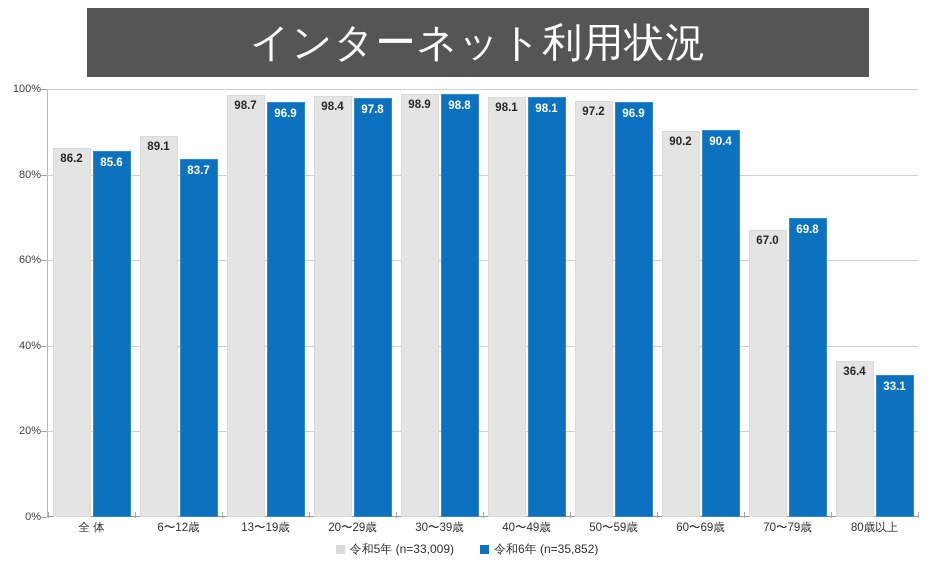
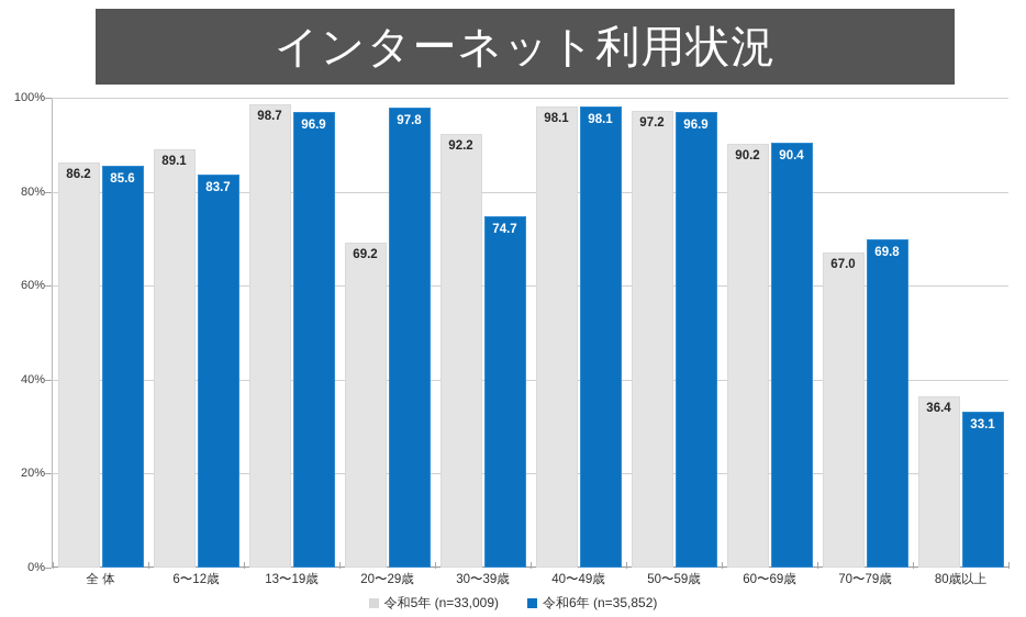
令和5年 (n=33,009)/20〜29歳: 98.4 -> 69.2
令和5年 (n=33,009)/30〜39歳: 98.9 -> 92.2
令和6年 (n=35,852)/30〜39歳: 98.8 -> 74.7
